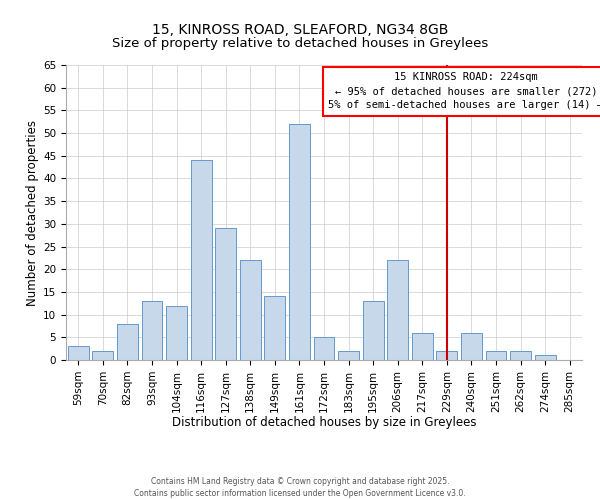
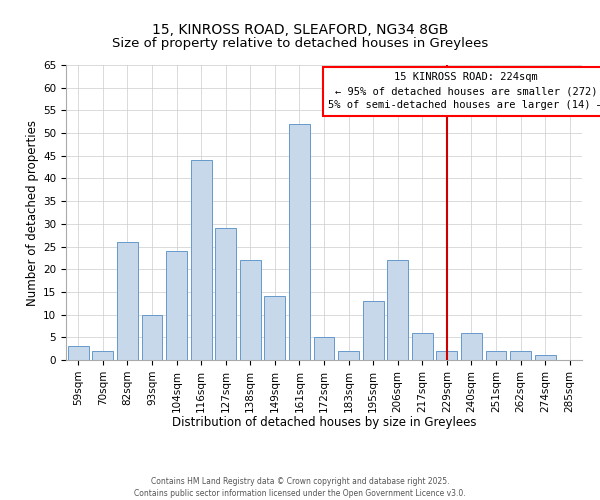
82sqm: 8 -> 26
93sqm: 13 -> 10
104sqm: 12 -> 24
